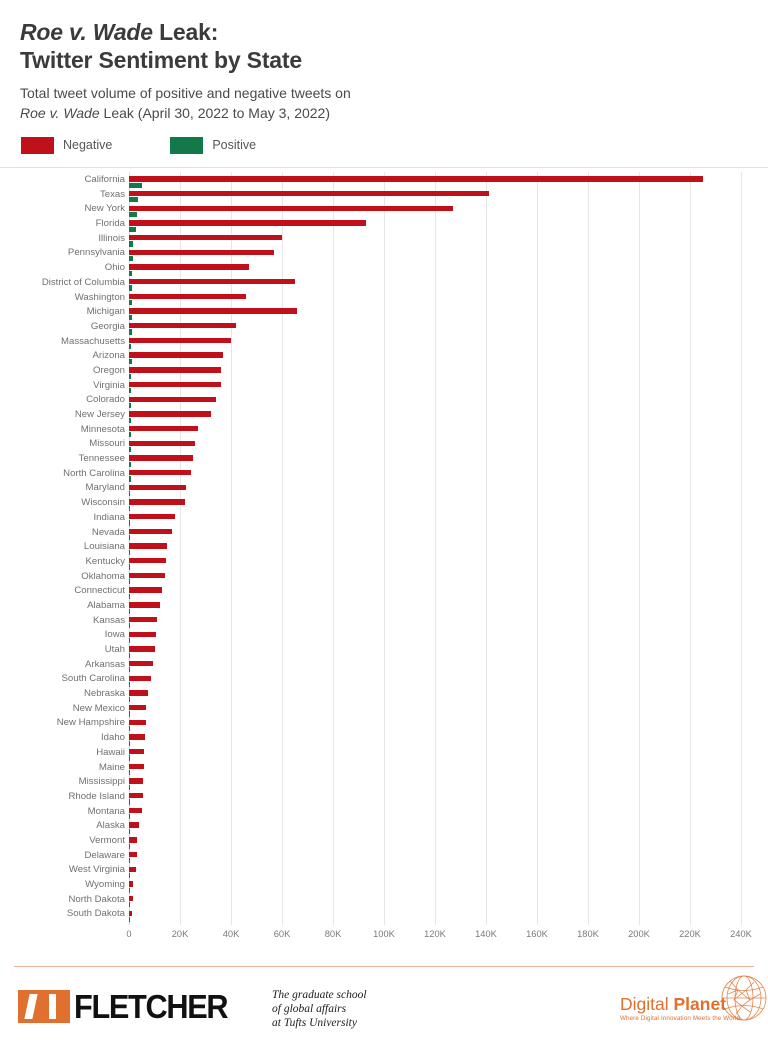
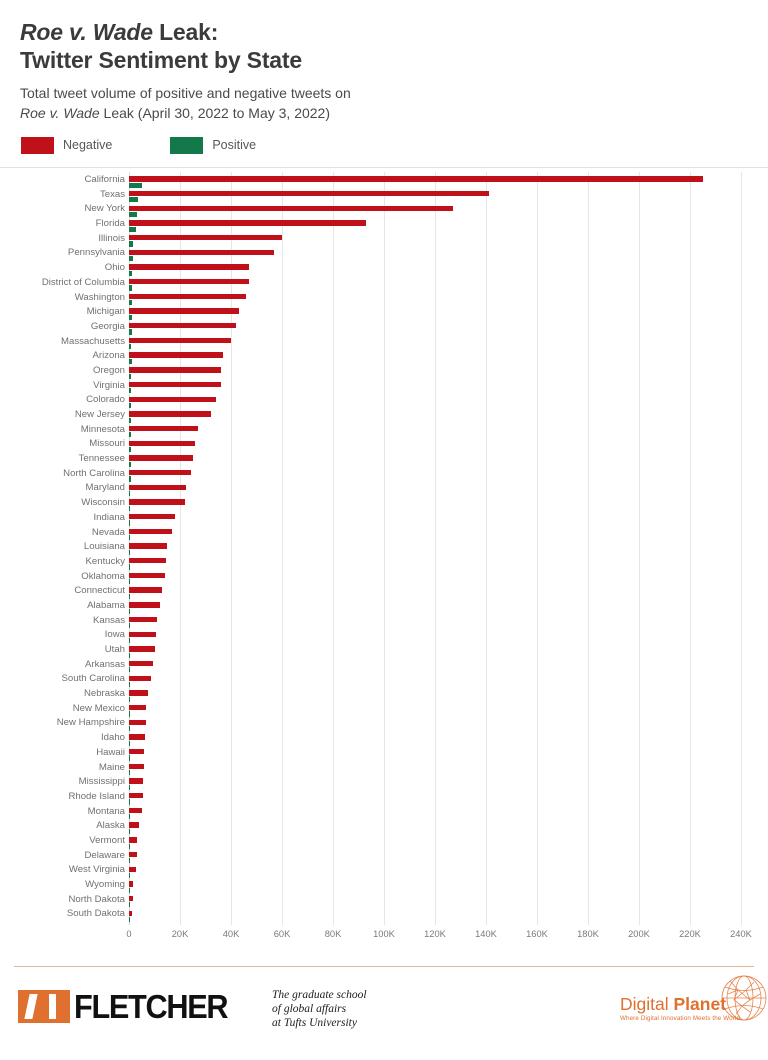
Negative/District of Columbia: 65K -> 47K
Negative/Michigan: 66K -> 43K
